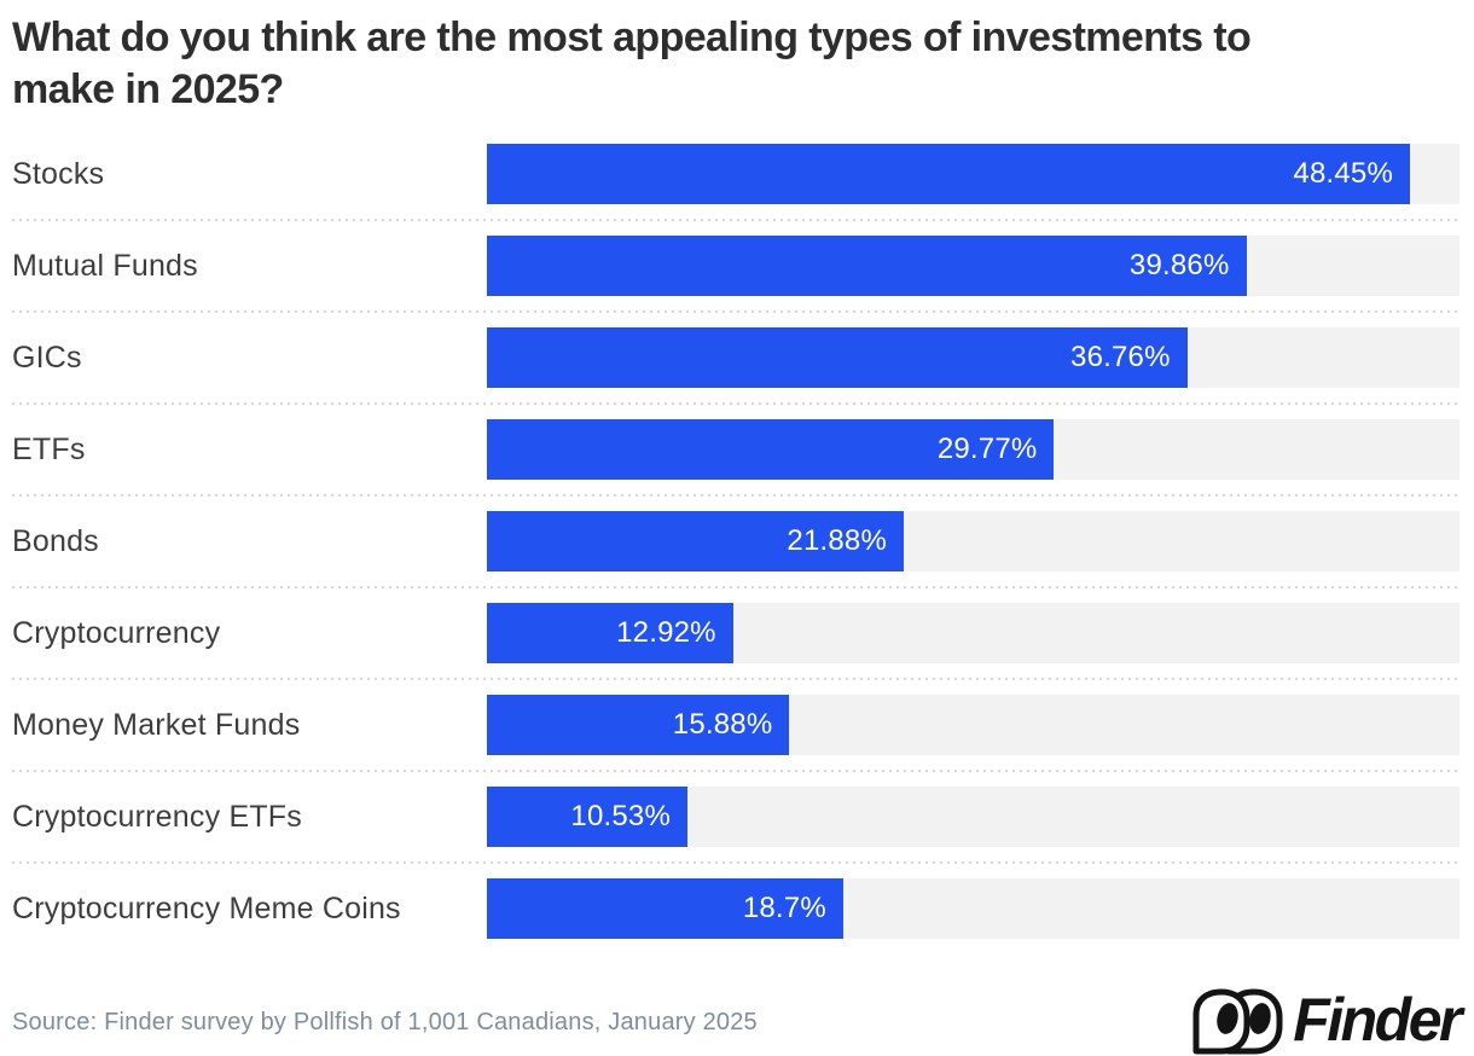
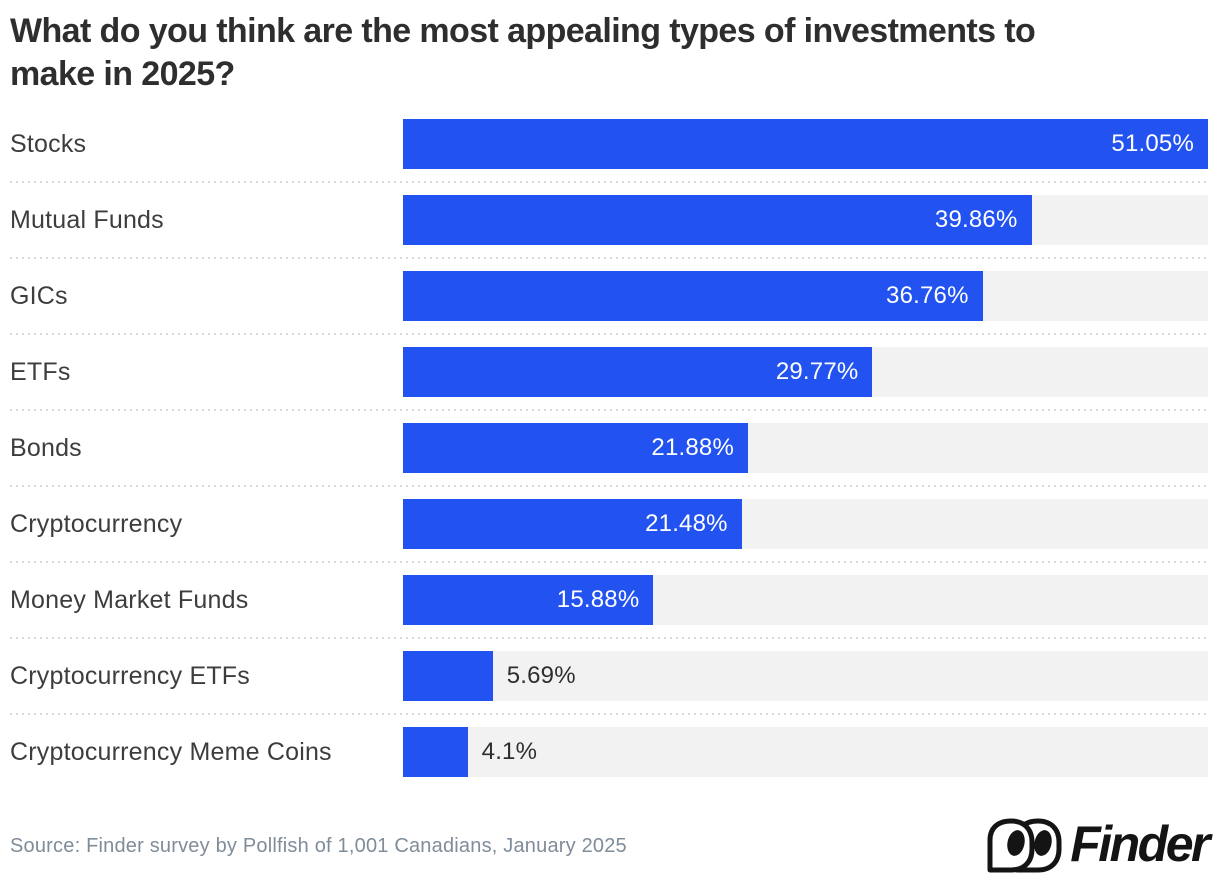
Stocks: 48.45% -> 51.05%
Cryptocurrency: 12.92% -> 21.48%
Cryptocurrency ETFs: 10.53% -> 5.69%
Cryptocurrency Meme Coins: 18.7% -> 4.1%
